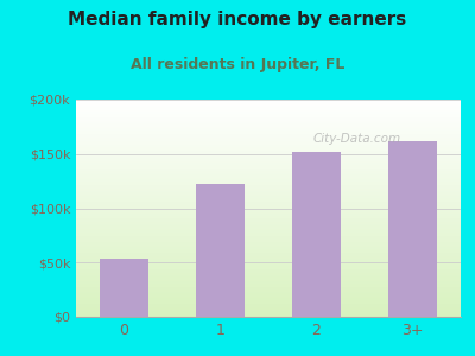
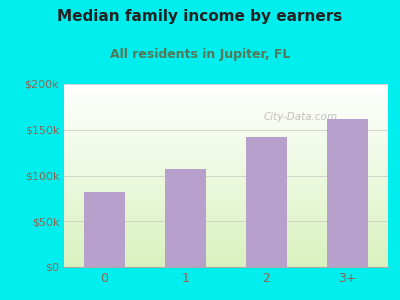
0: $54k -> $82k
1: $122k -> $107k
2: $152k -> $142k
